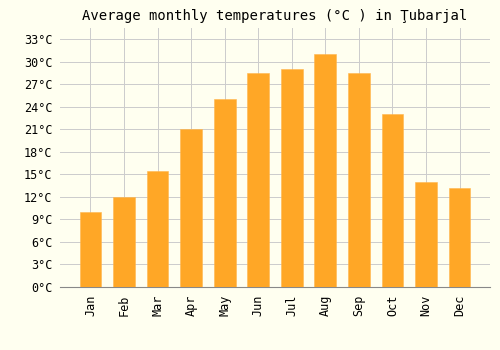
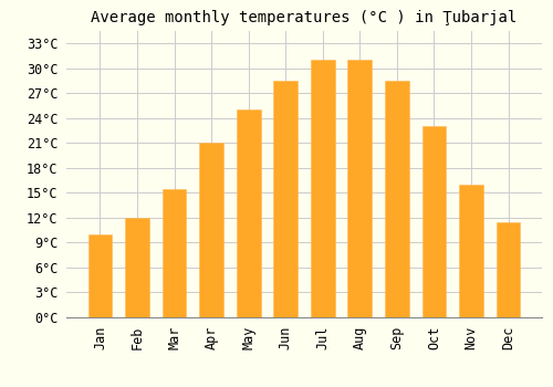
Jul: 29.0°C -> 31.0°C
Nov: 14.0°C -> 16.0°C
Dec: 13.2°C -> 11.5°C
